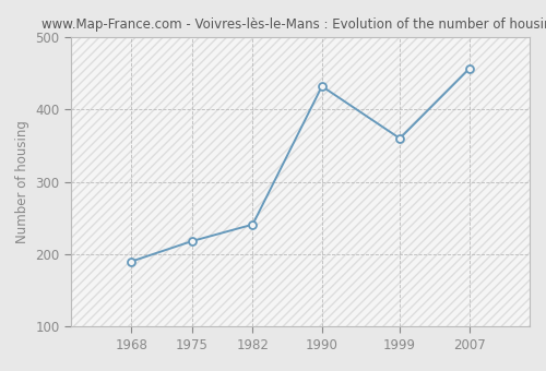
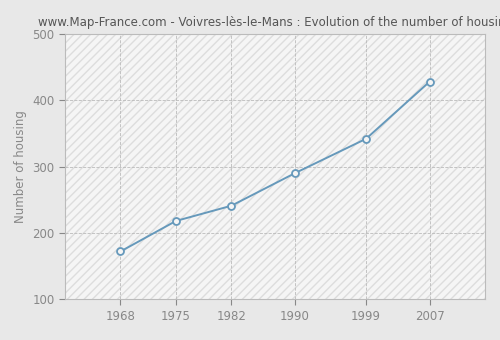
1968: 190 -> 172
1990: 432 -> 290
1999: 360 -> 342
2007: 456 -> 428
